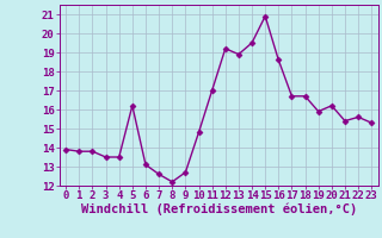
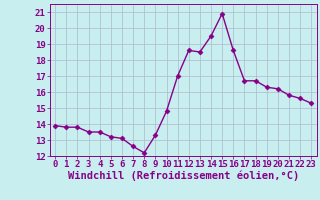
5: 16.2 -> 13.2
9: 12.7 -> 13.3
12: 19.2 -> 18.6
13: 18.9 -> 18.5
19: 15.9 -> 16.3
21: 15.4 -> 15.8
